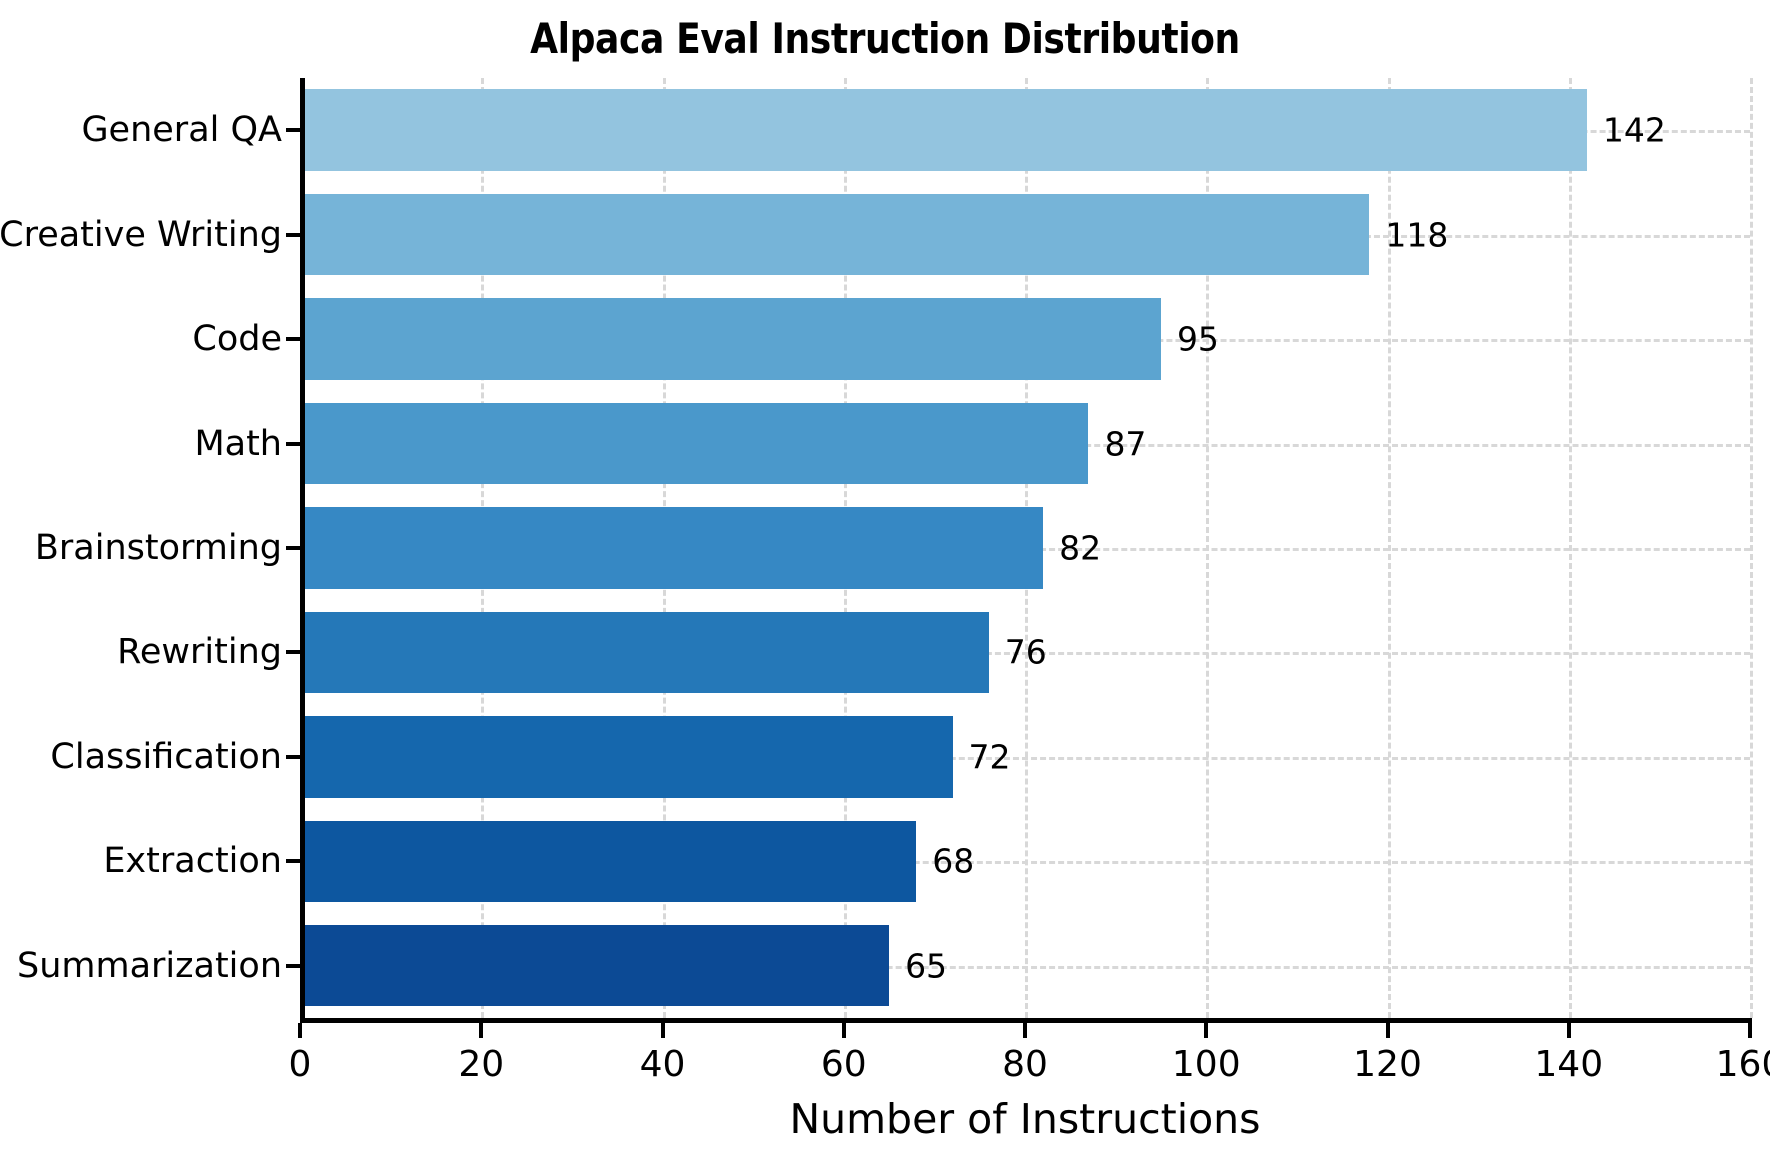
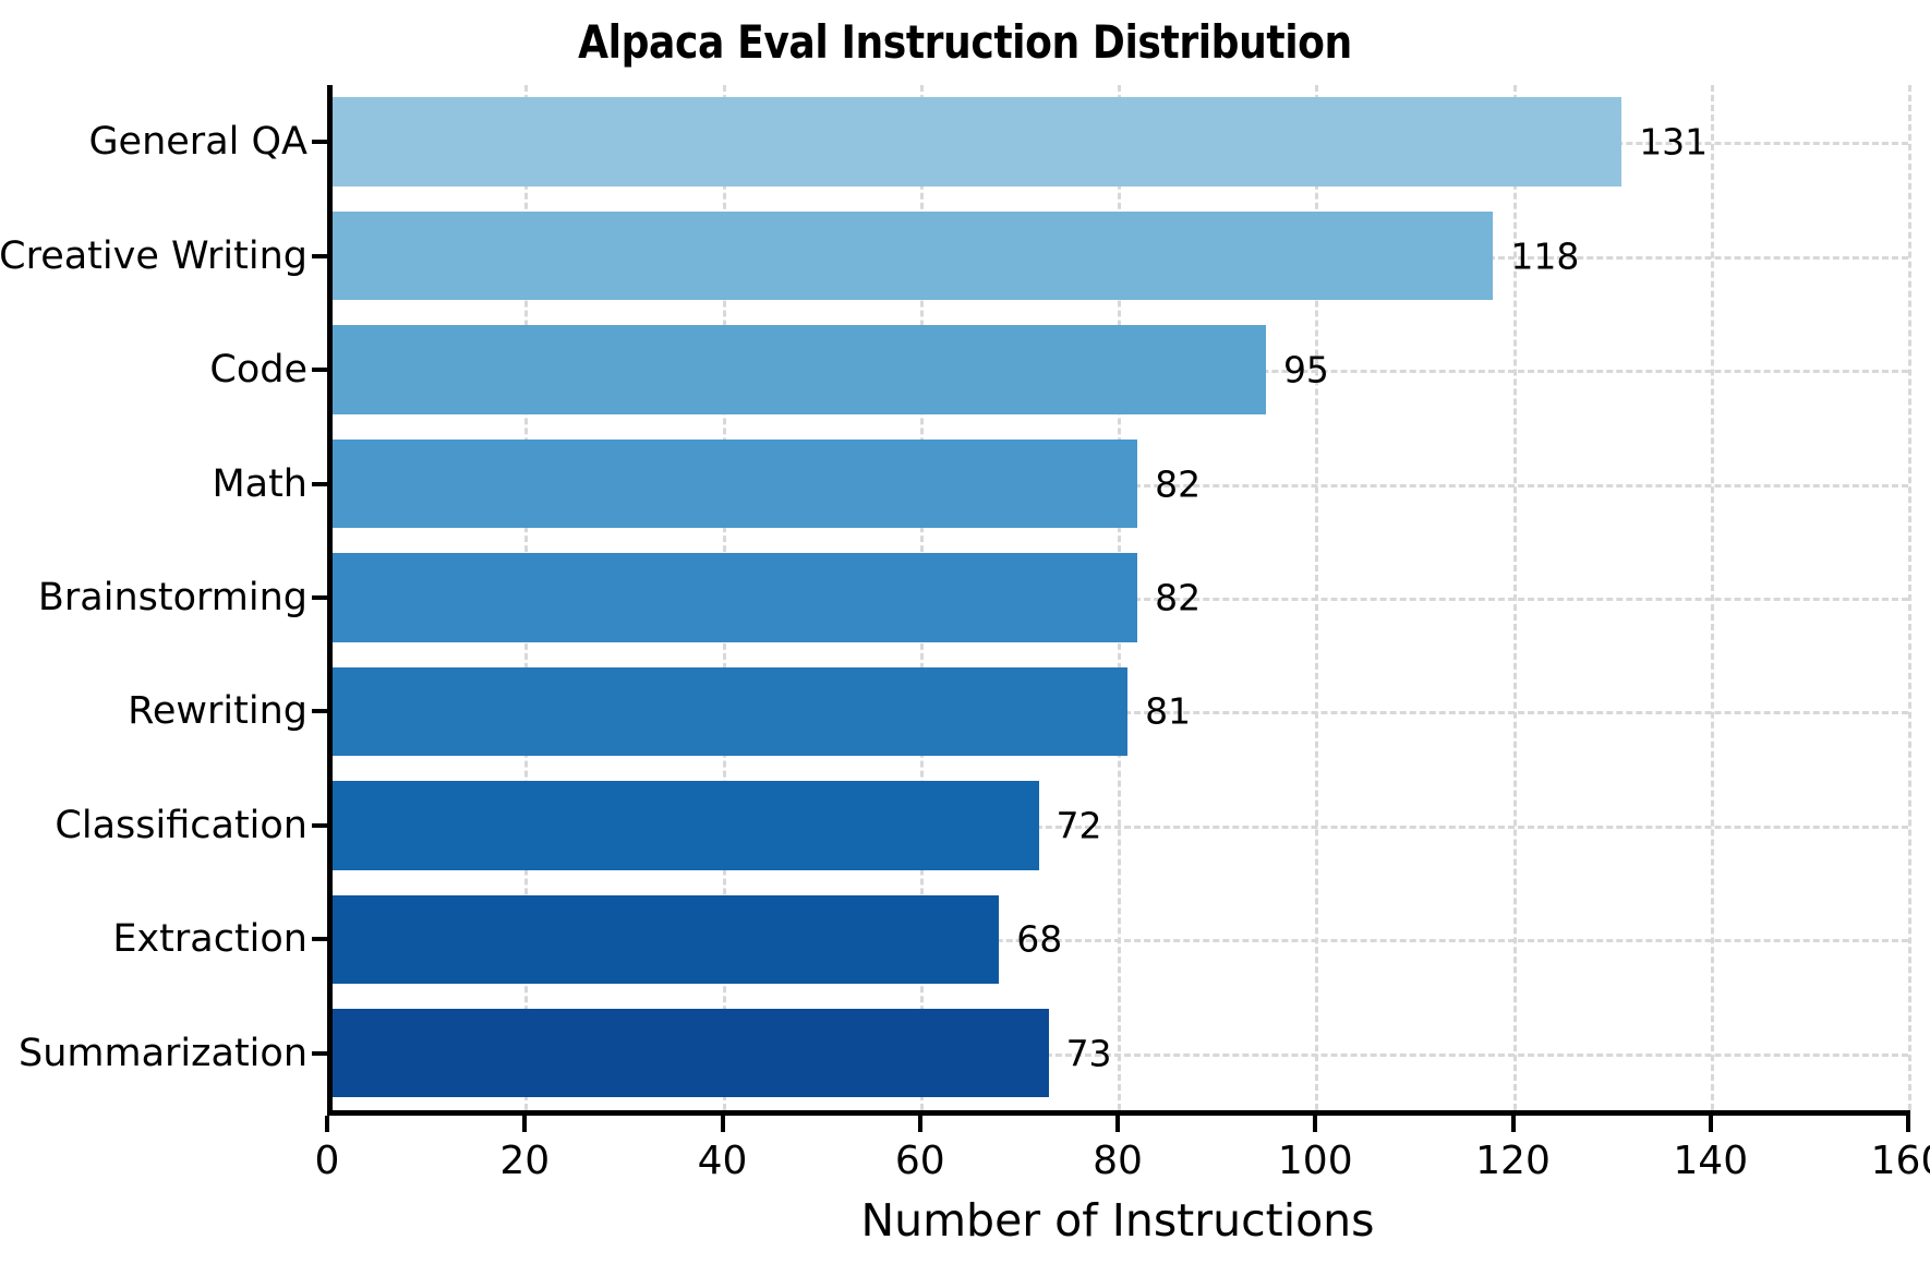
General QA: 142 -> 131
Math: 87 -> 82
Rewriting: 76 -> 81
Summarization: 65 -> 73
